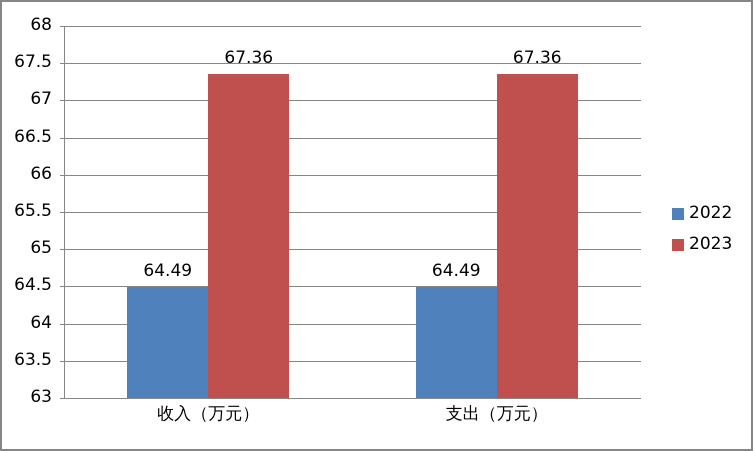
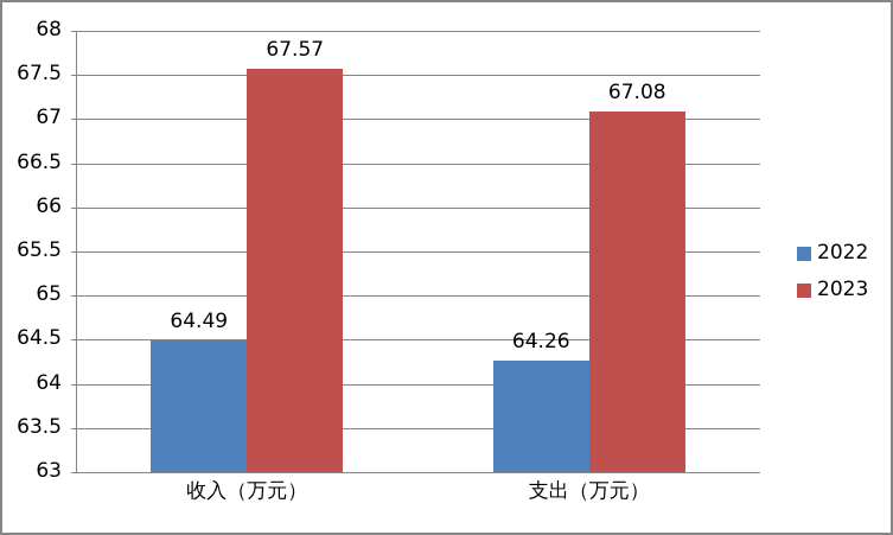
2023/收入（万元）: 67.36 -> 67.57
2022/支出（万元）: 64.49 -> 64.26
2023/支出（万元）: 67.36 -> 67.08
